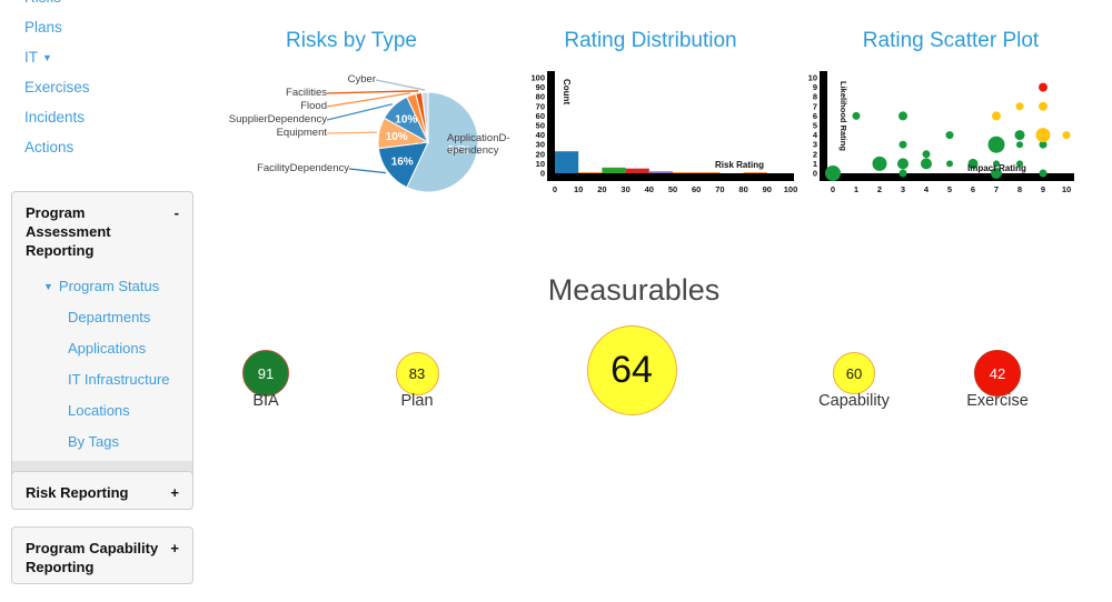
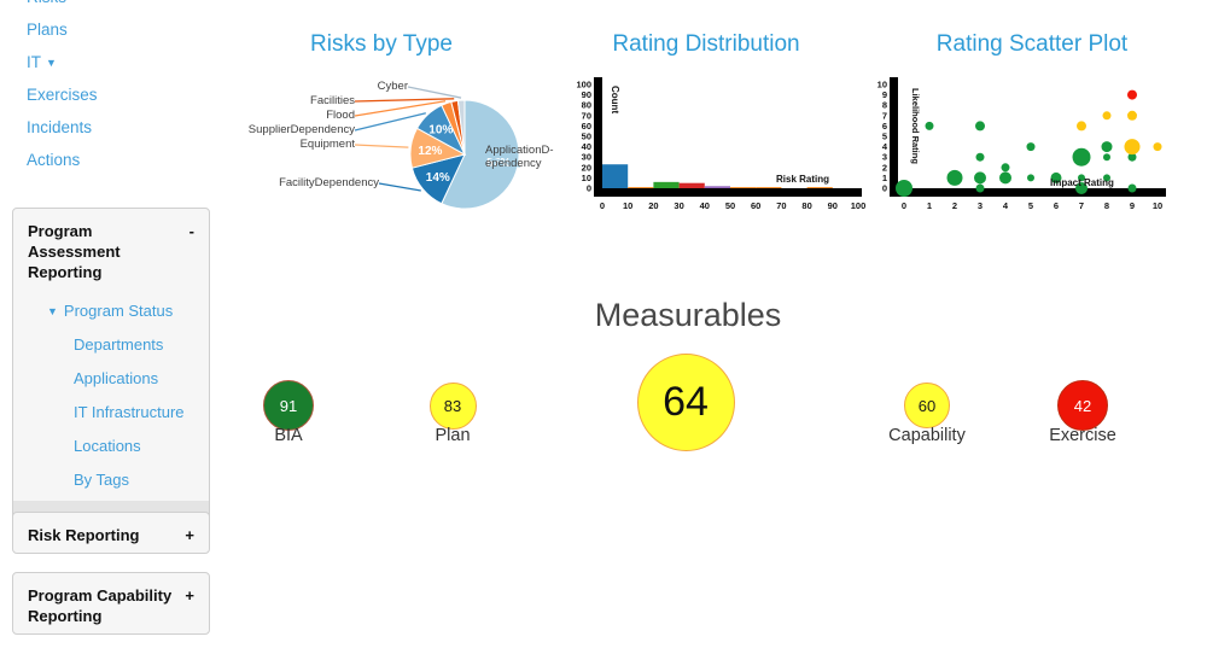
Risks by Type/FacilityDependency: 16% -> 14%
Risks by Type/Equipment: 10% -> 12%
